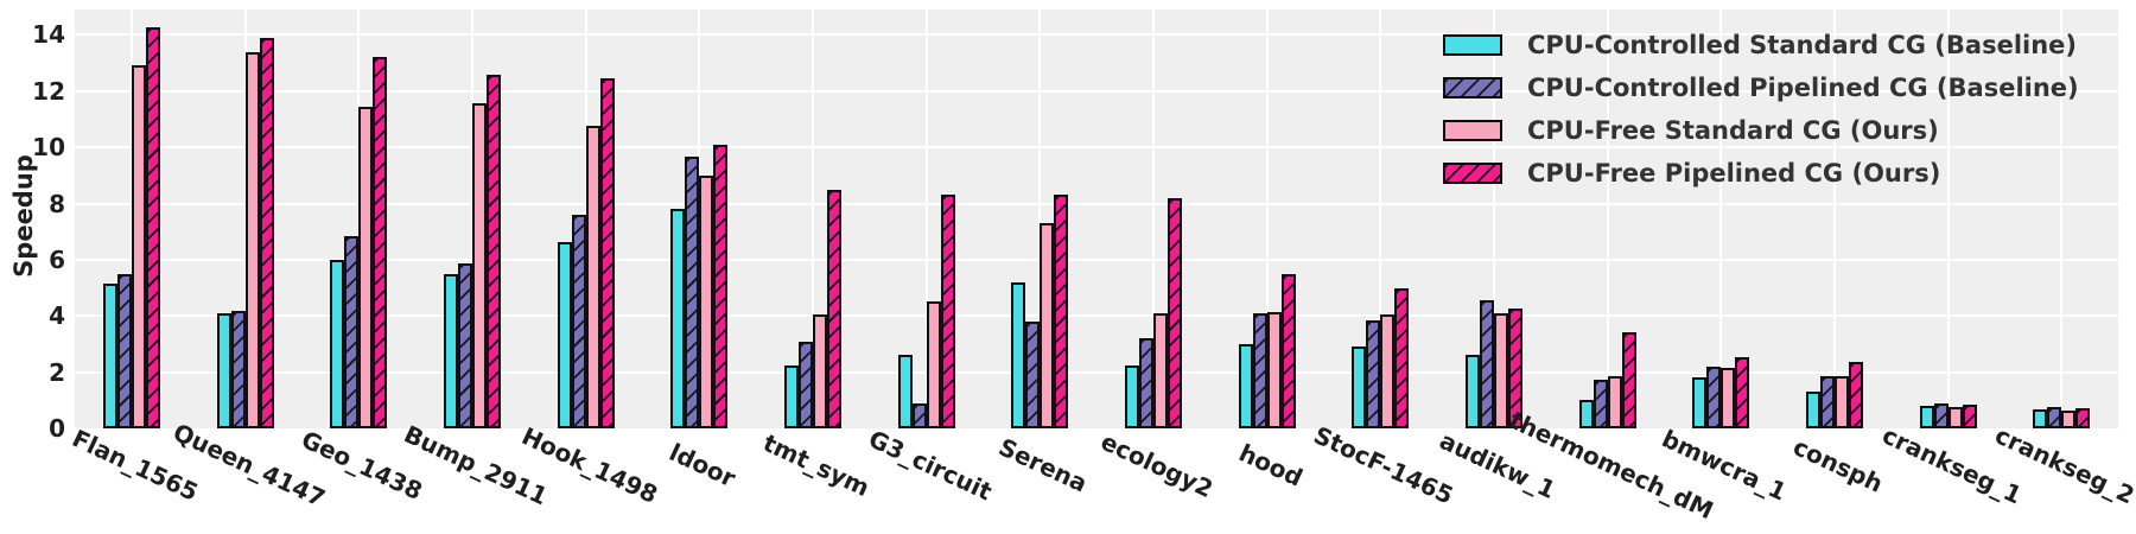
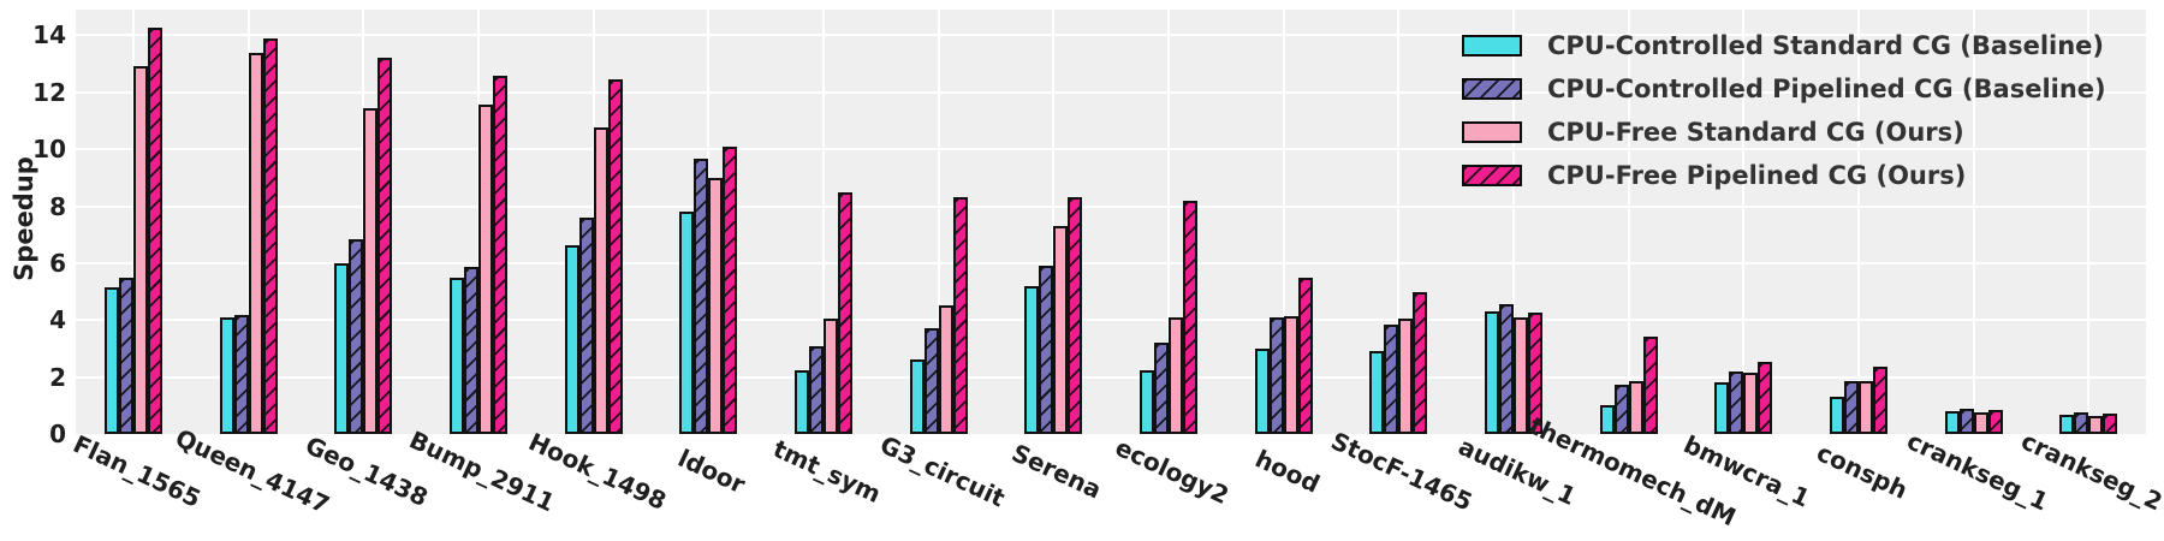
CPU-Controlled Pipelined CG (Baseline)/G3_circuit: 0.9 -> 3.7
CPU-Controlled Pipelined CG (Baseline)/Serena: 3.8 -> 5.9
CPU-Controlled Standard CG (Baseline)/audikw_1: 2.6 -> 4.3
